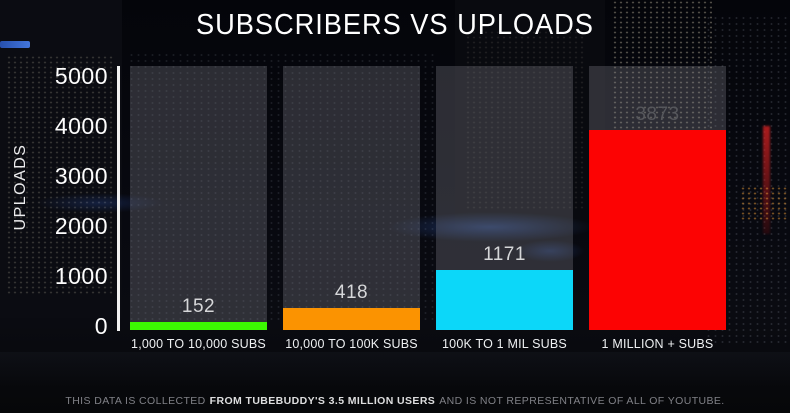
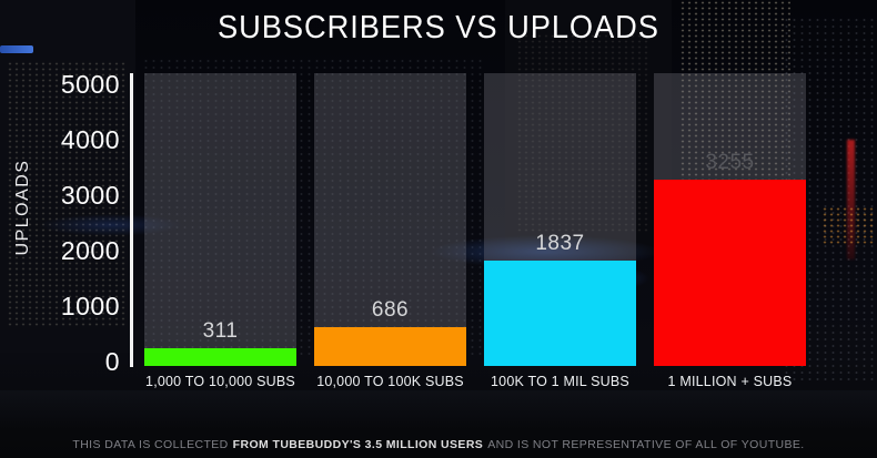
1,000 TO 10,000 SUBS: 152 -> 311
10,000 TO 100K SUBS: 418 -> 686
100K TO 1 MIL SUBS: 1171 -> 1837
1 MILLION + SUBS: 3873 -> 3255
